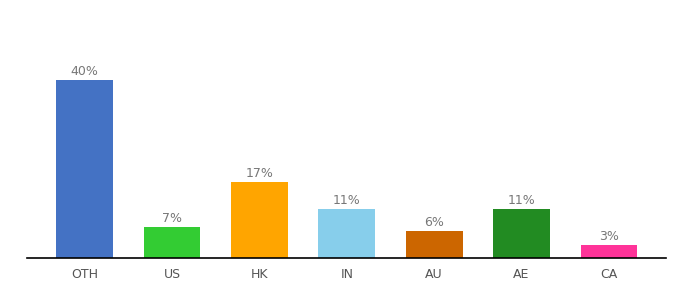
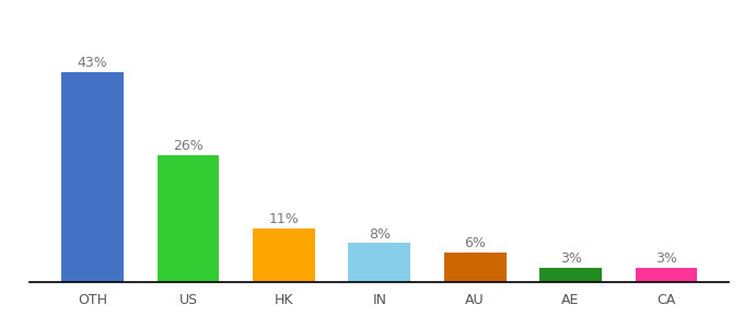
OTH: 40% -> 43%
US: 7% -> 26%
HK: 17% -> 11%
IN: 11% -> 8%
AE: 11% -> 3%
